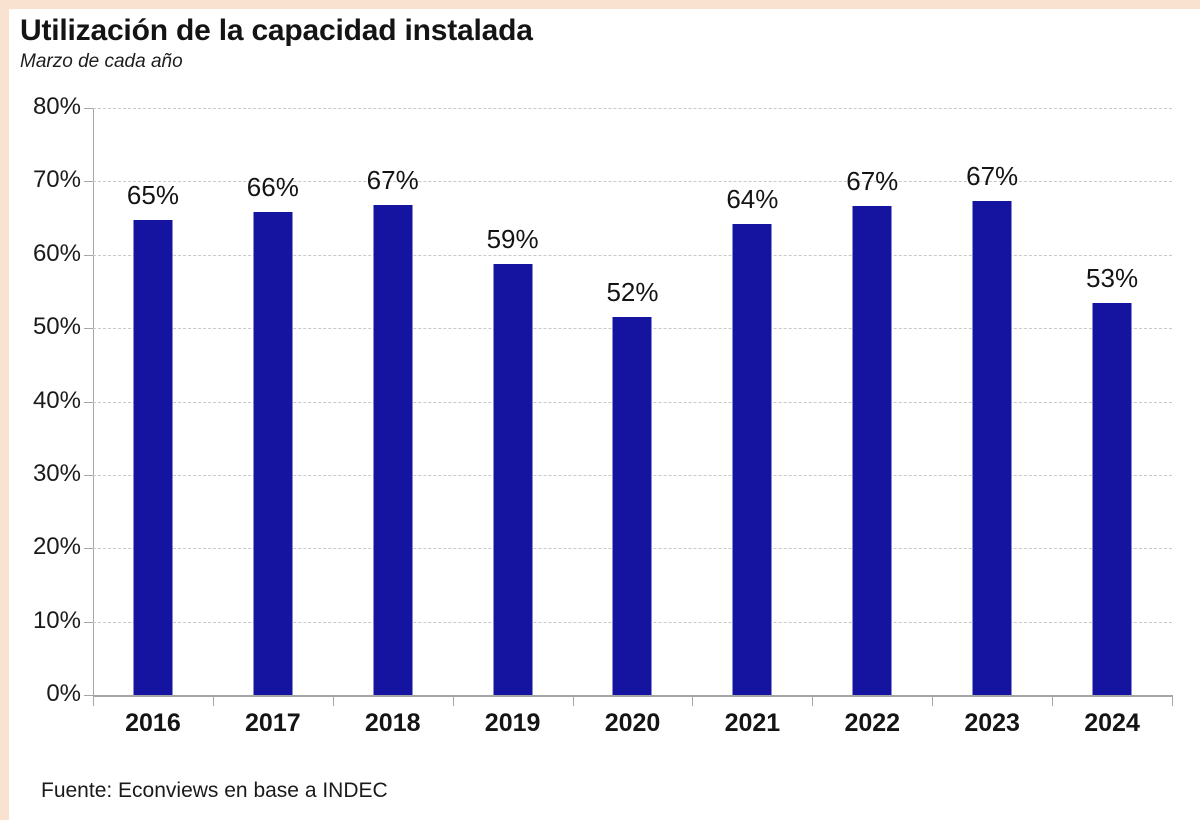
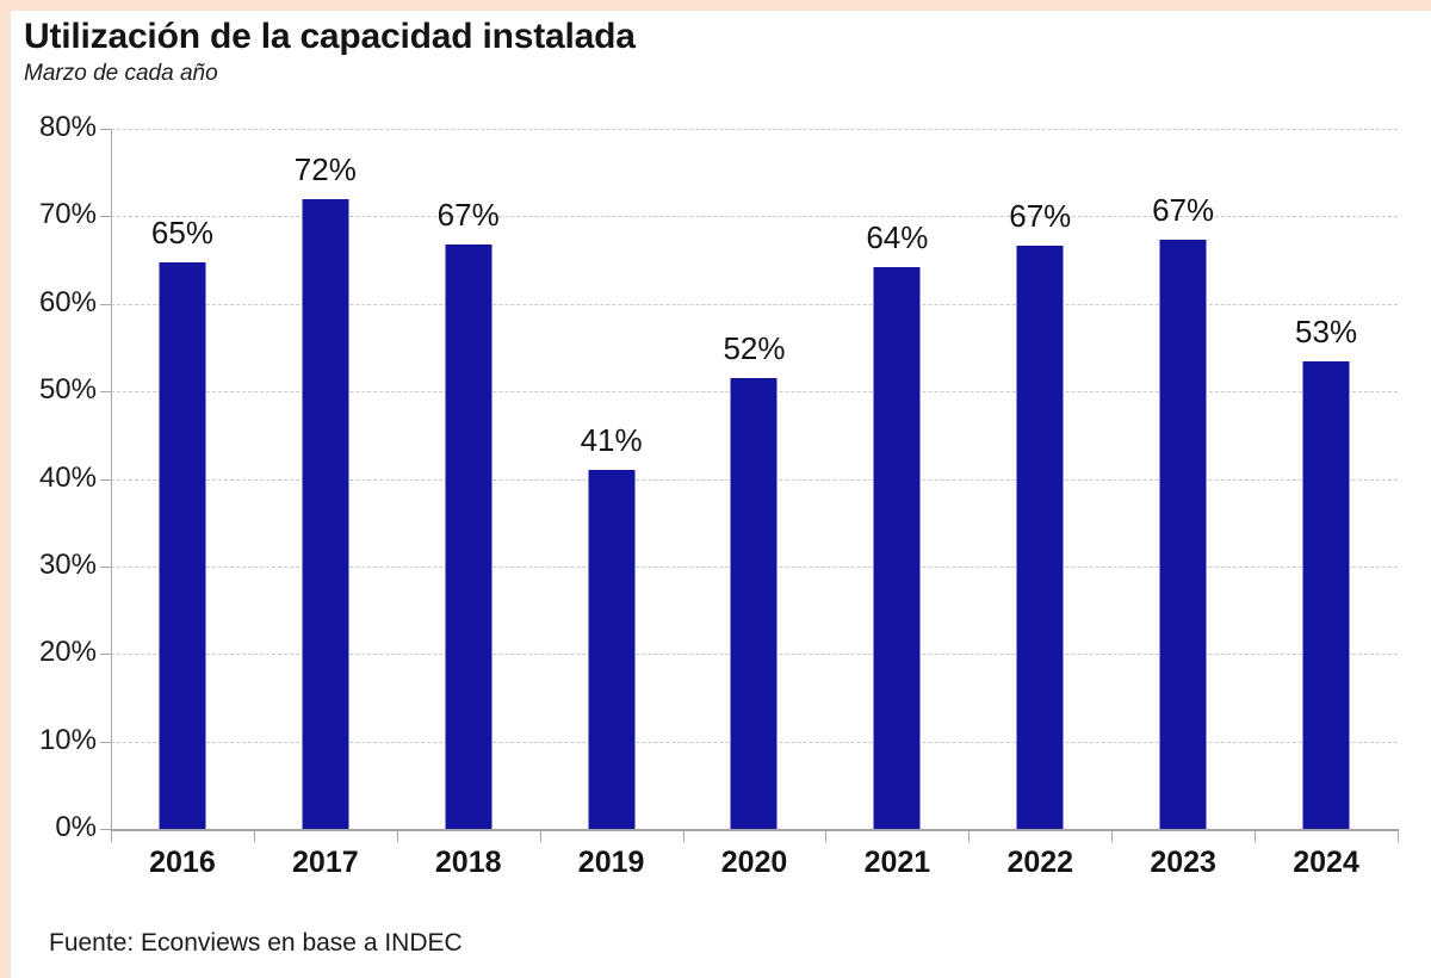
2017: 66% -> 72%
2019: 59% -> 41%
